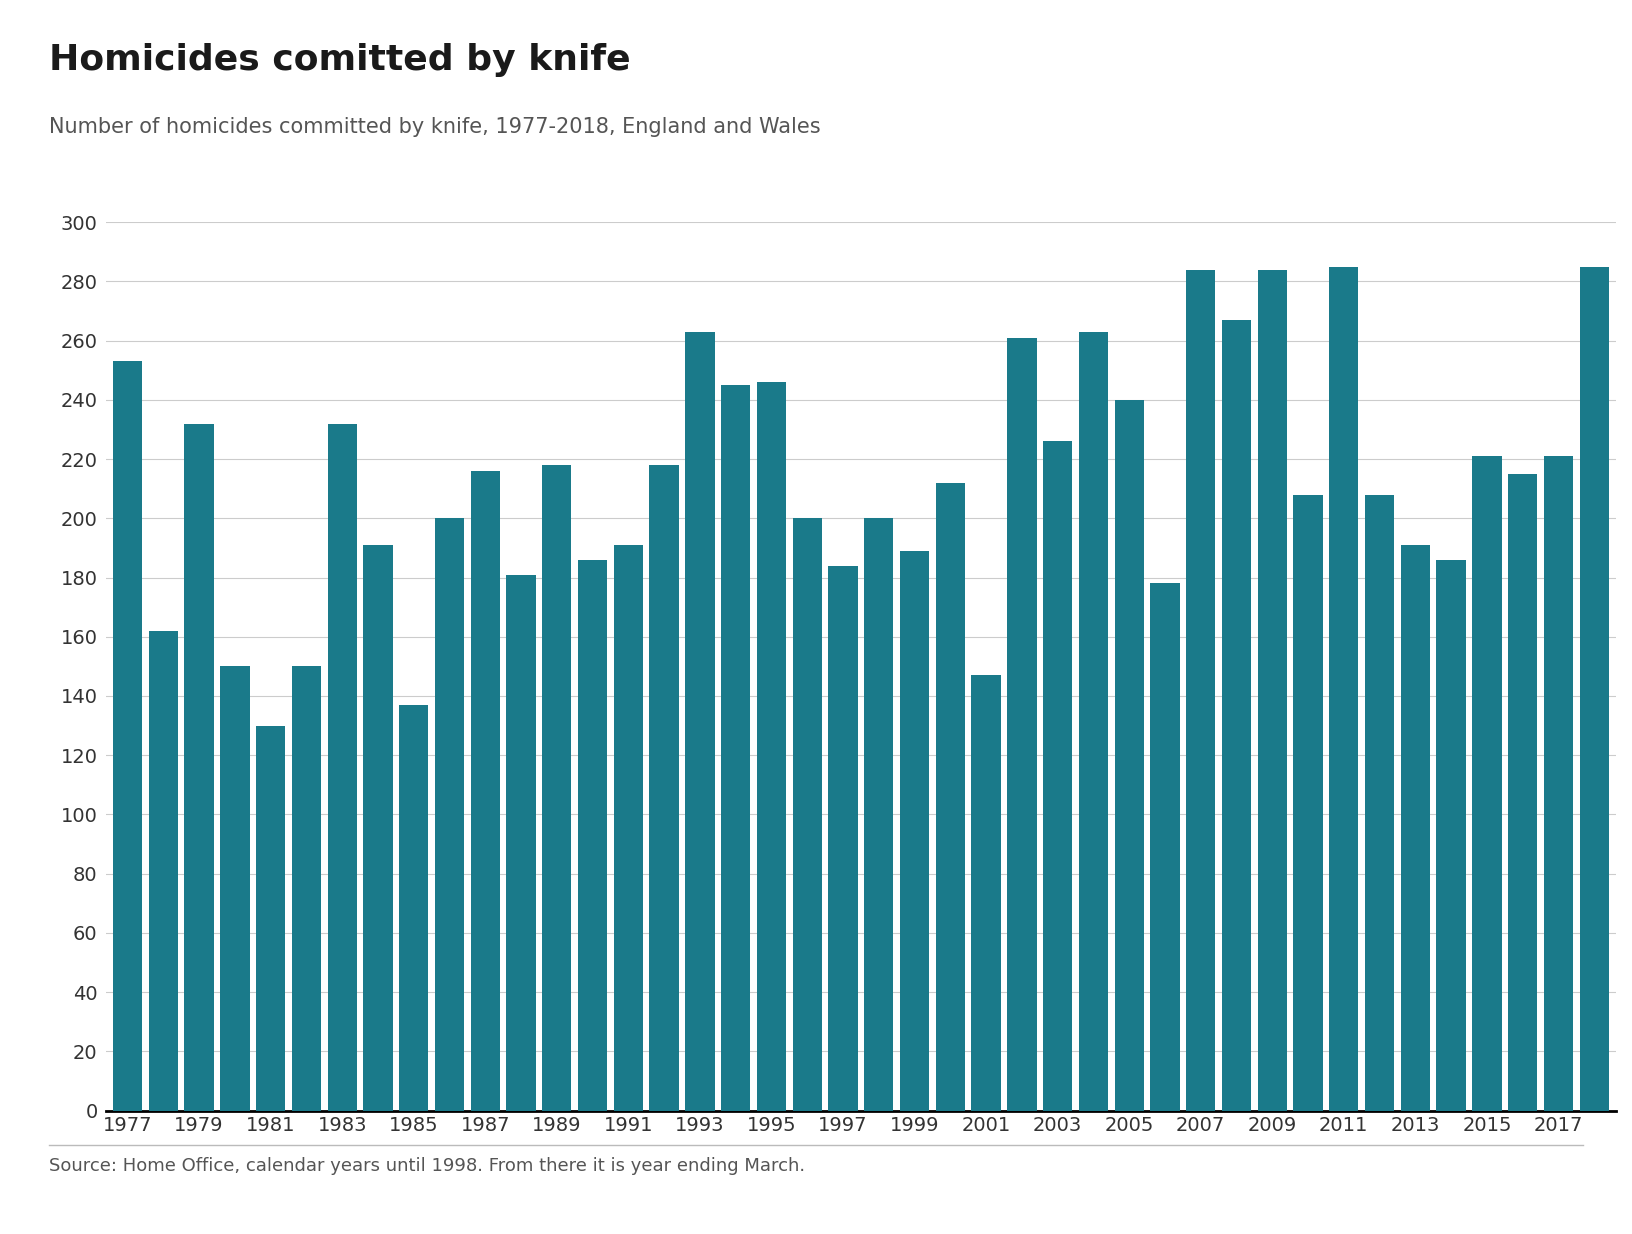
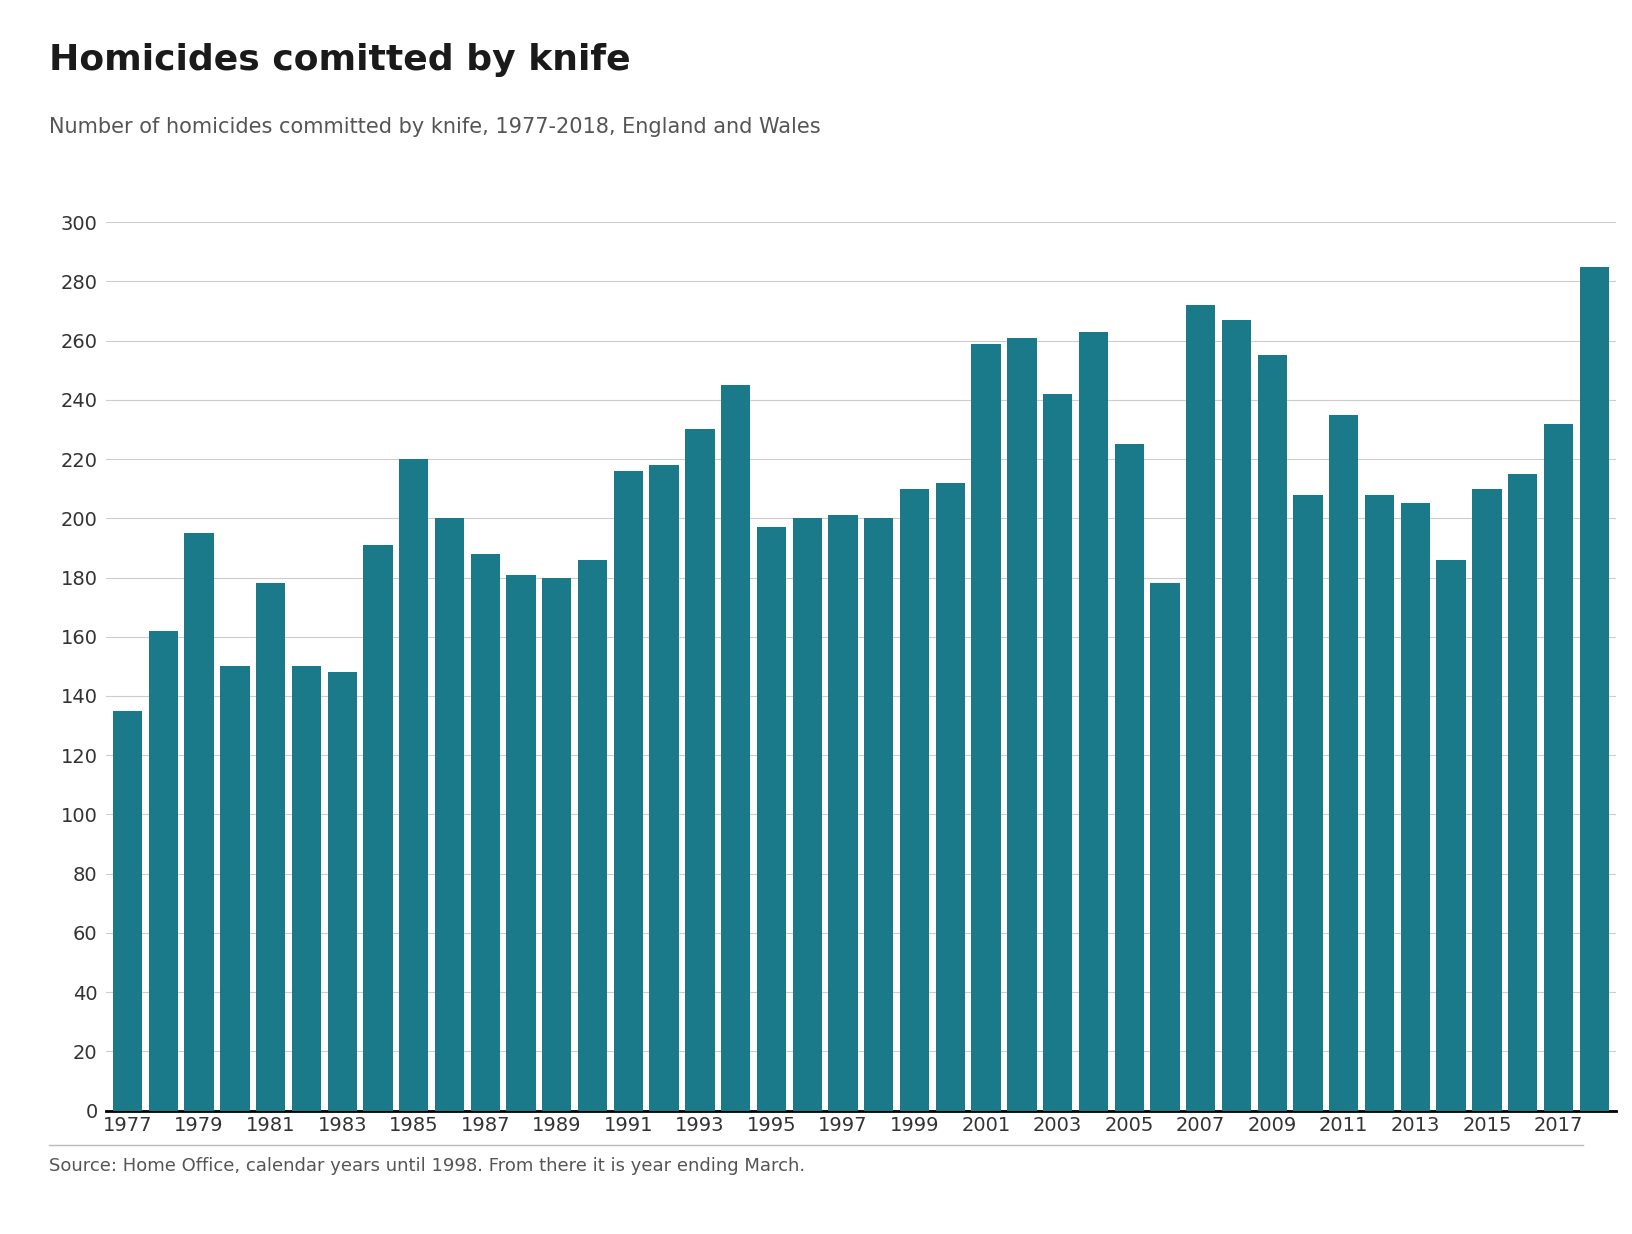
1977: 253 -> 135
1979: 232 -> 195
1981: 130 -> 178
1983: 232 -> 148
1985: 137 -> 220
1987: 216 -> 188
1989: 218 -> 180
1991: 191 -> 216
1993: 263 -> 230
1995: 246 -> 197
1997: 184 -> 201
1999: 189 -> 210
2001: 147 -> 259
2003: 226 -> 242
2005: 240 -> 225
2007: 284 -> 272
2009: 284 -> 255
2011: 285 -> 235
2013: 191 -> 205
2015: 221 -> 210
2017: 221 -> 232
